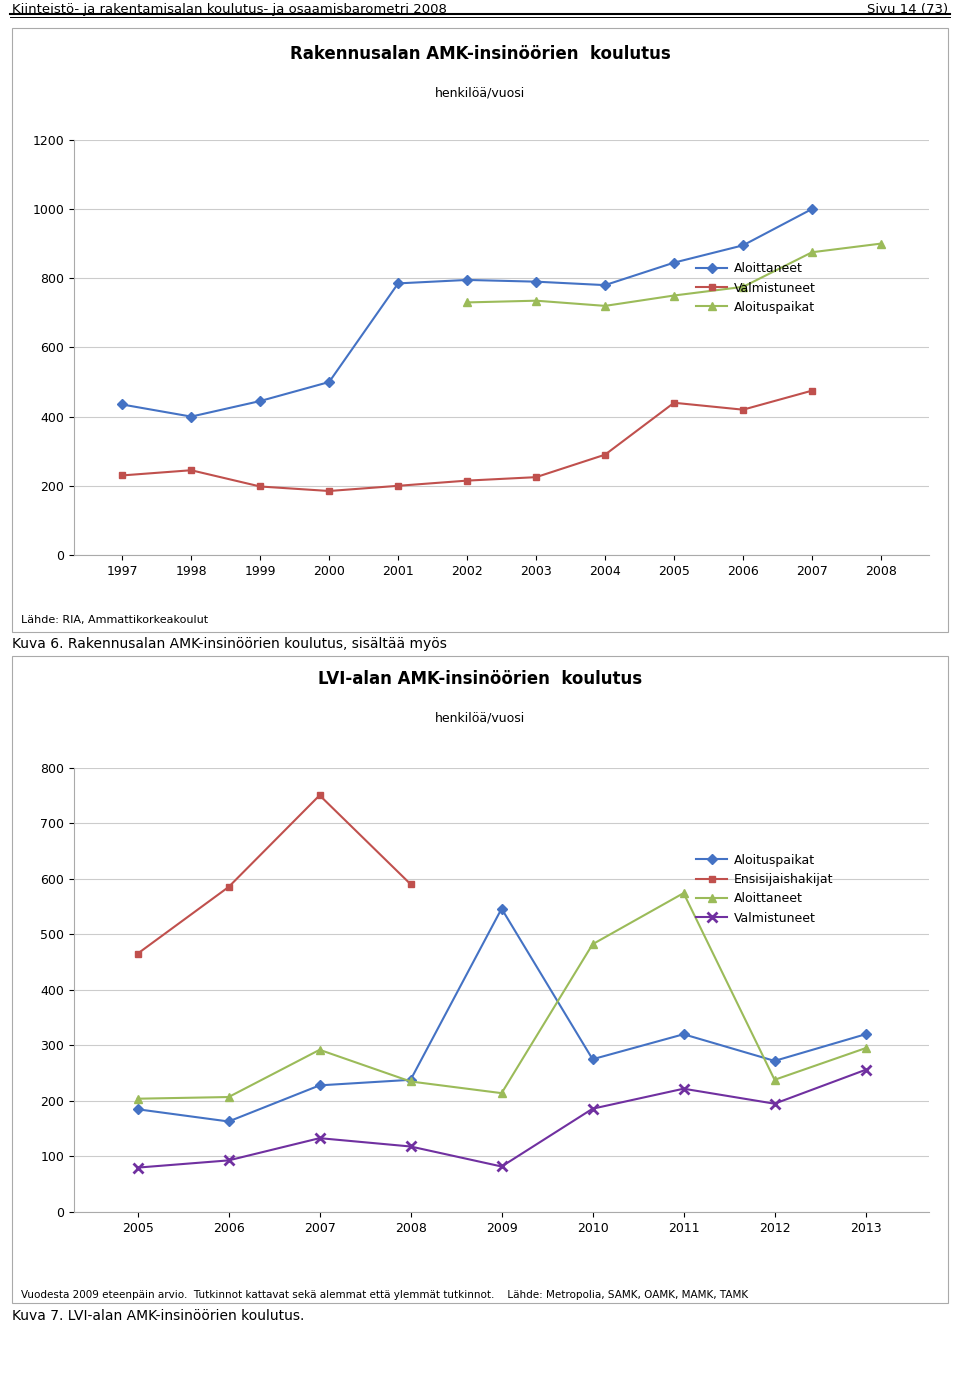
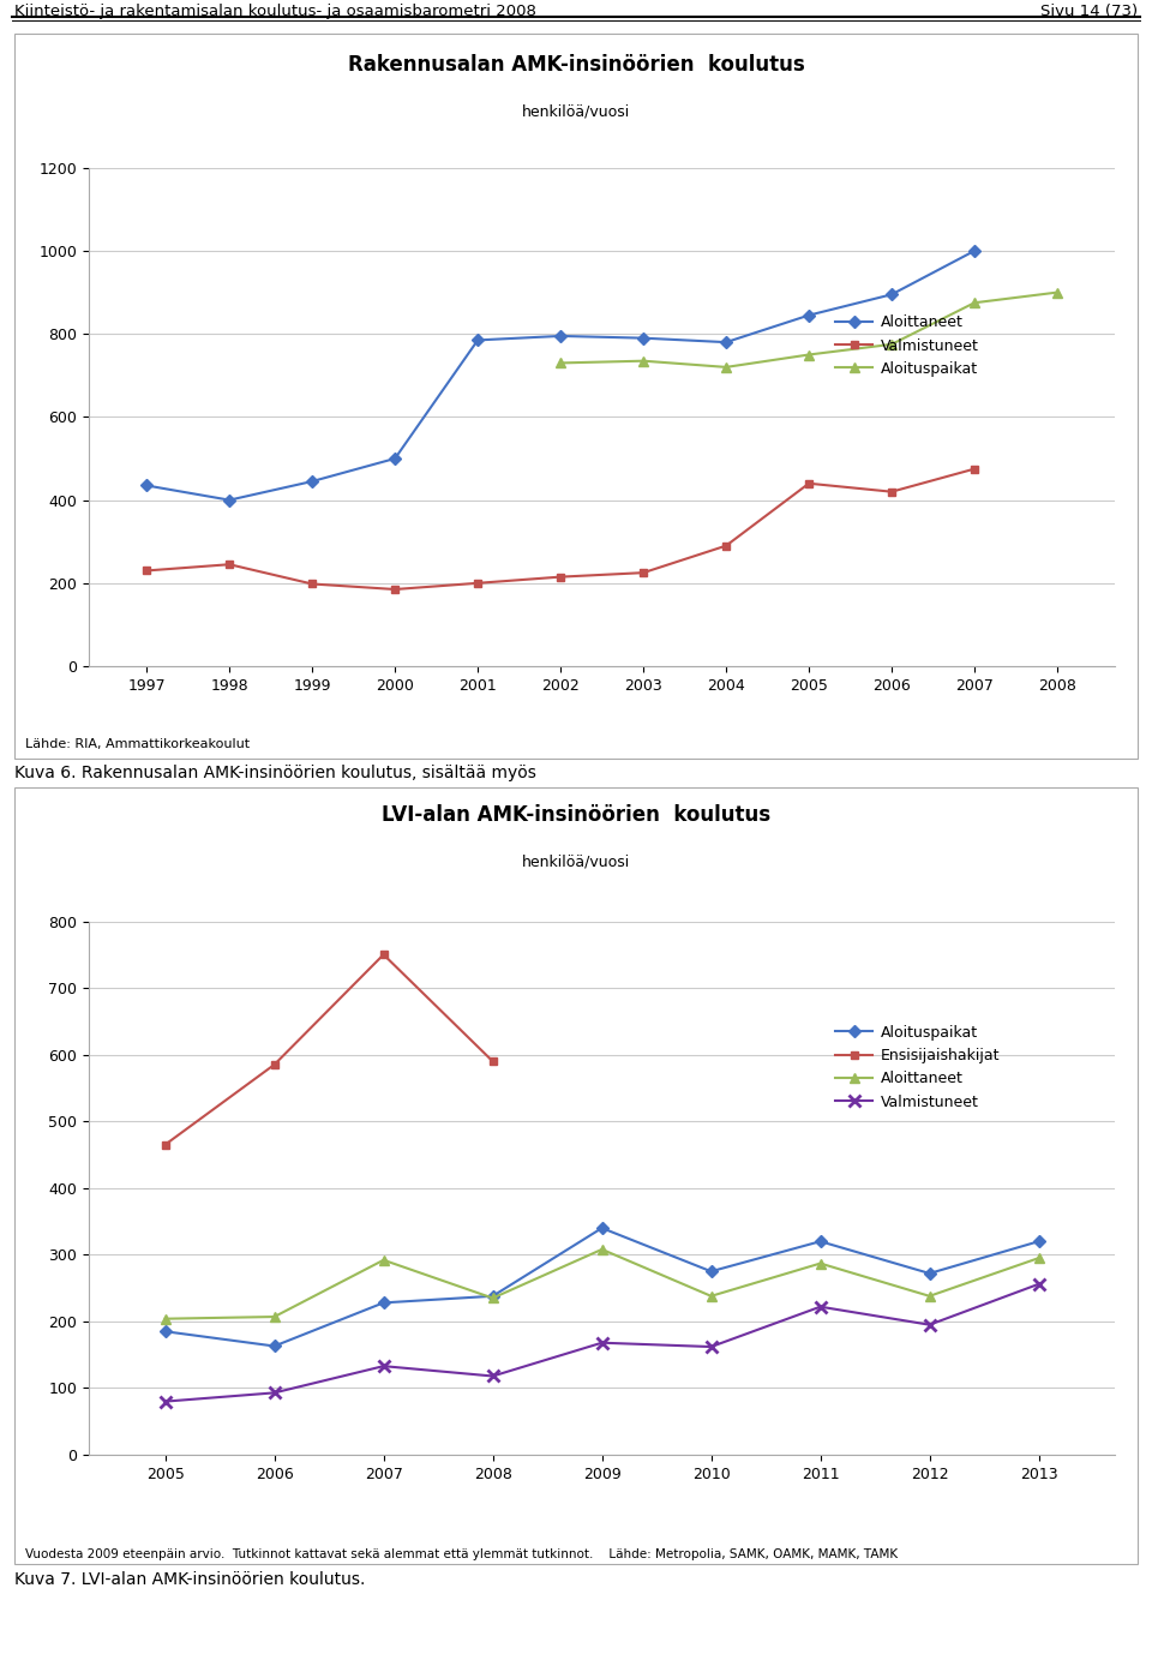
Aloituspaikat/2009: 546 -> 340
Aloittaneet/2009: 214 -> 308
Valmistuneet/2009: 82 -> 168
Aloittaneet/2010: 482 -> 238
Valmistuneet/2010: 186 -> 162
Aloittaneet/2011: 574 -> 287
